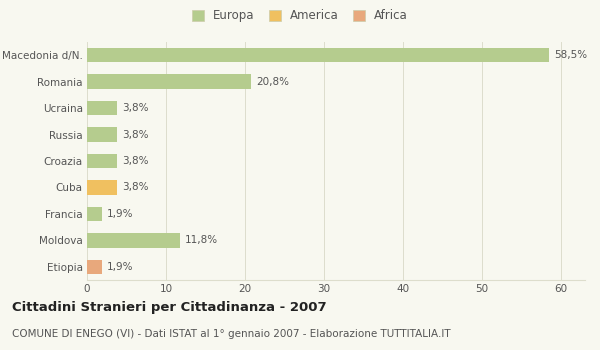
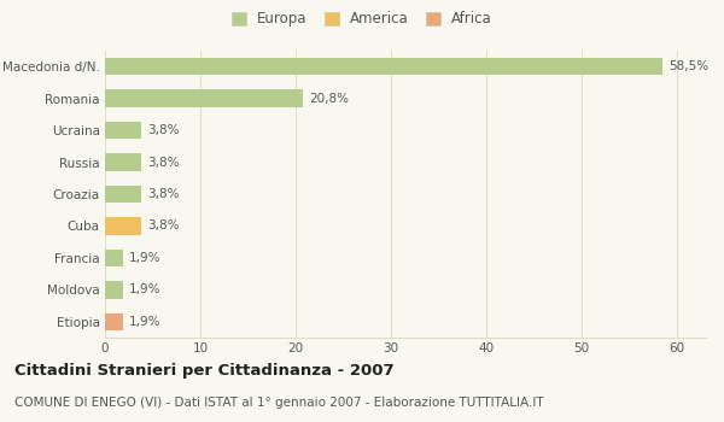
Moldova: 11,8% -> 1,9%
